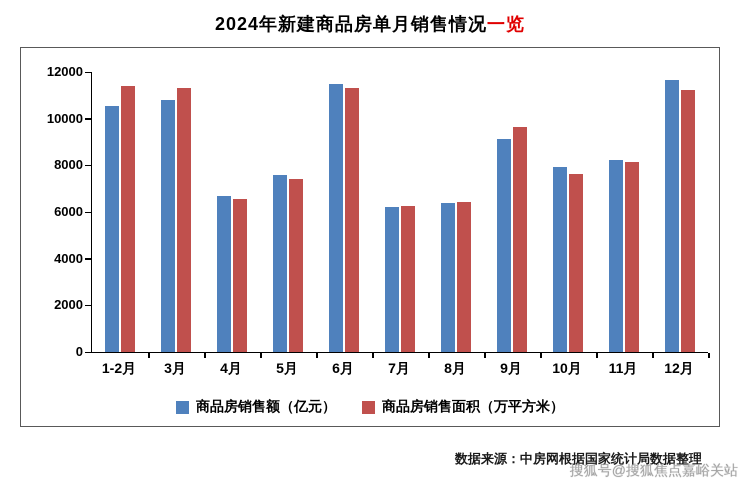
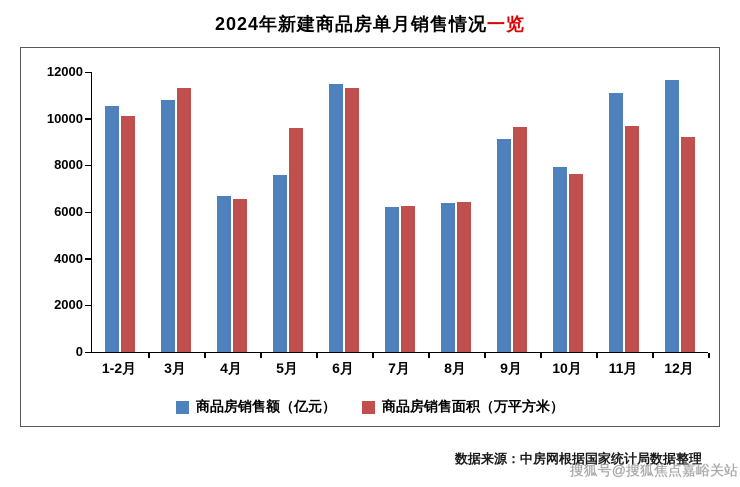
商品房销售面积（万平方米）/1-2月: 11400 -> 10100
商品房销售面积（万平方米）/5月: 7400 -> 9600
商品房销售额（亿元）/11月: 8200 -> 11100
商品房销售面积（万平方米）/11月: 8200 -> 9700
商品房销售面积（万平方米）/12月: 11200 -> 9200
